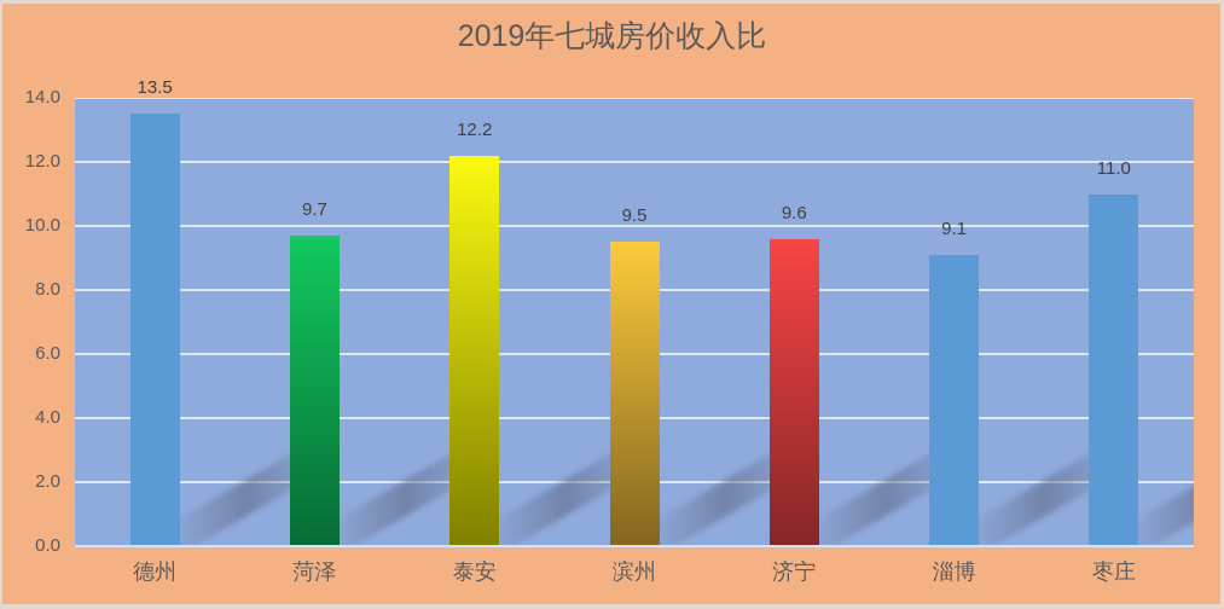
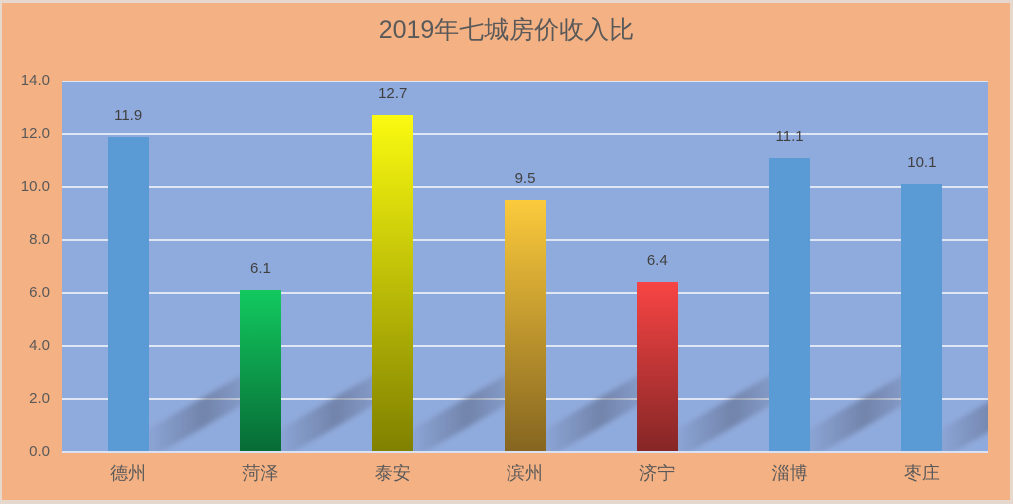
德州: 13.5 -> 11.9
菏泽: 9.7 -> 6.1
泰安: 12.2 -> 12.7
济宁: 9.6 -> 6.4
淄博: 9.1 -> 11.1
枣庄: 11.0 -> 10.1
